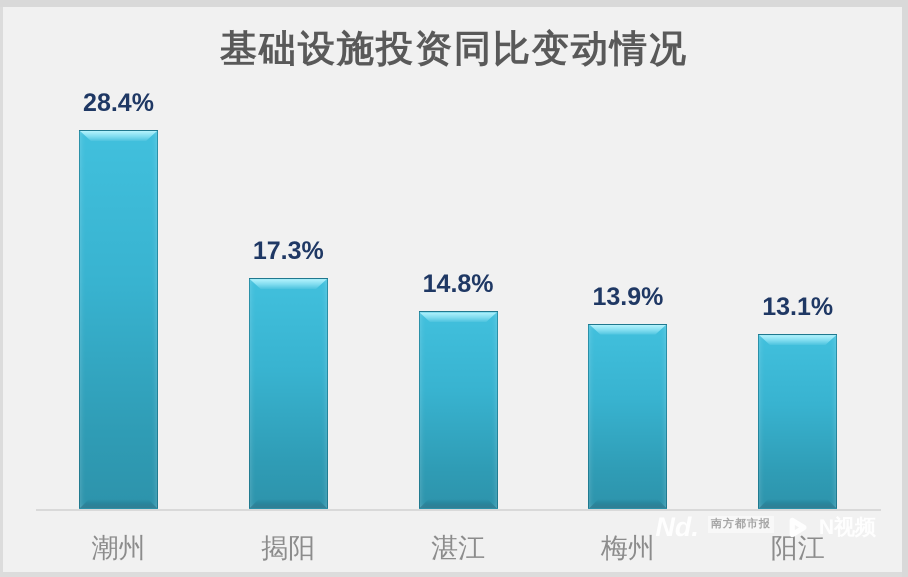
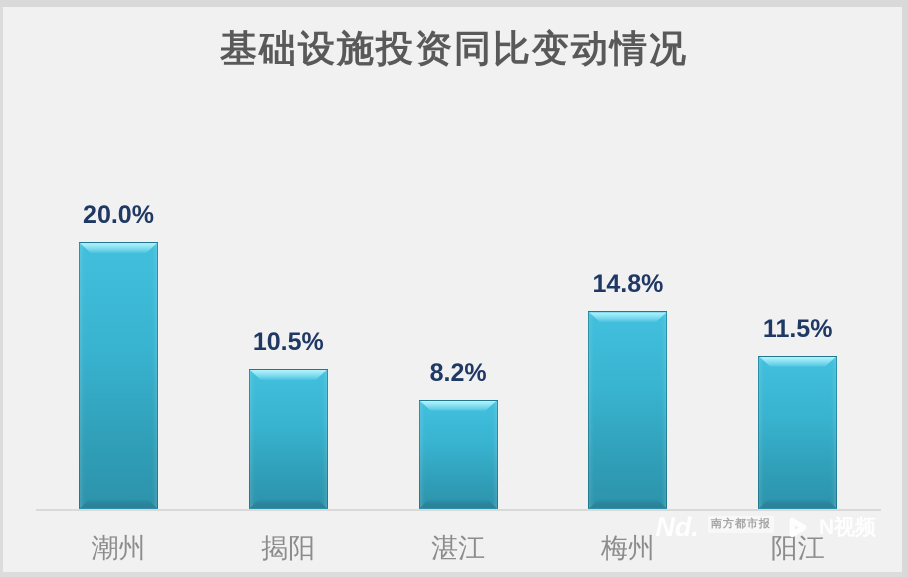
潮州: 28.4% -> 20.0%
揭阳: 17.3% -> 10.5%
湛江: 14.8% -> 8.2%
梅州: 13.9% -> 14.8%
阳江: 13.1% -> 11.5%
